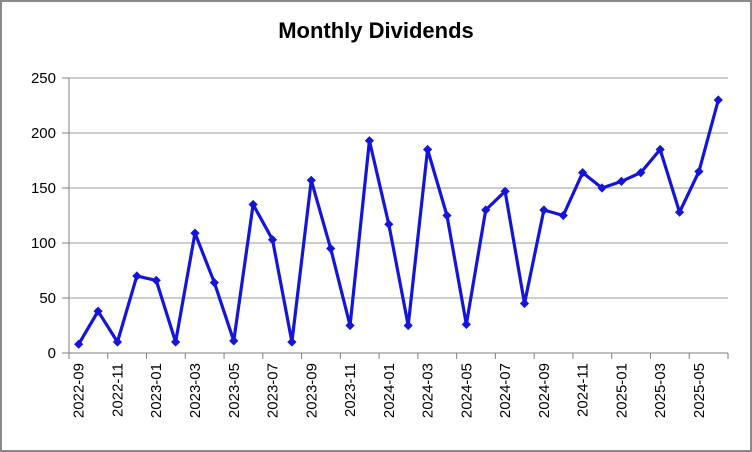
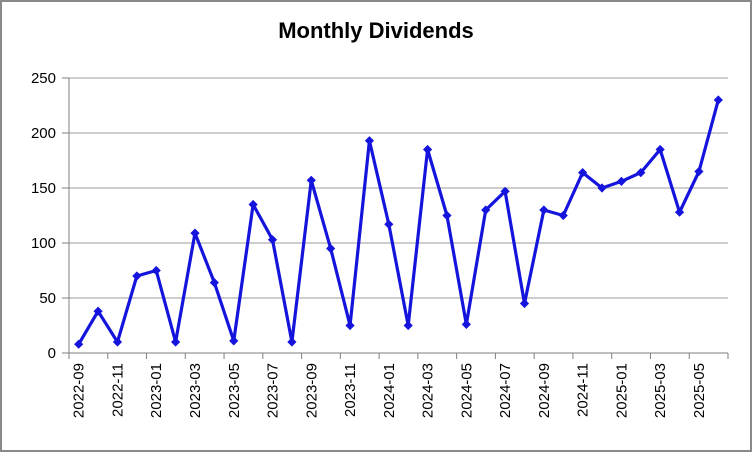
2023-01: 66 -> 75
